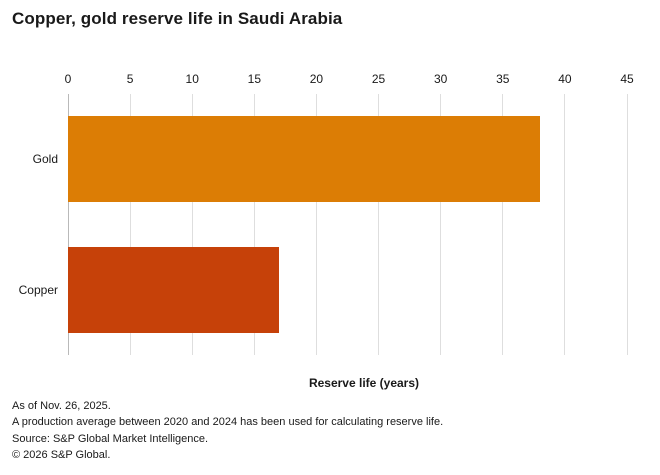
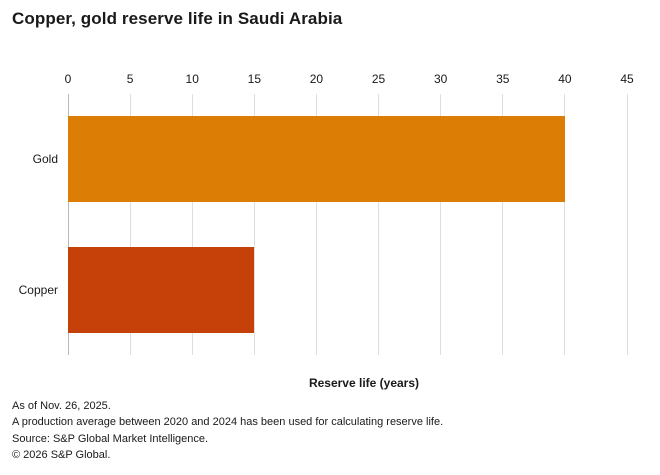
Gold: 38 -> 40
Copper: 17 -> 15
